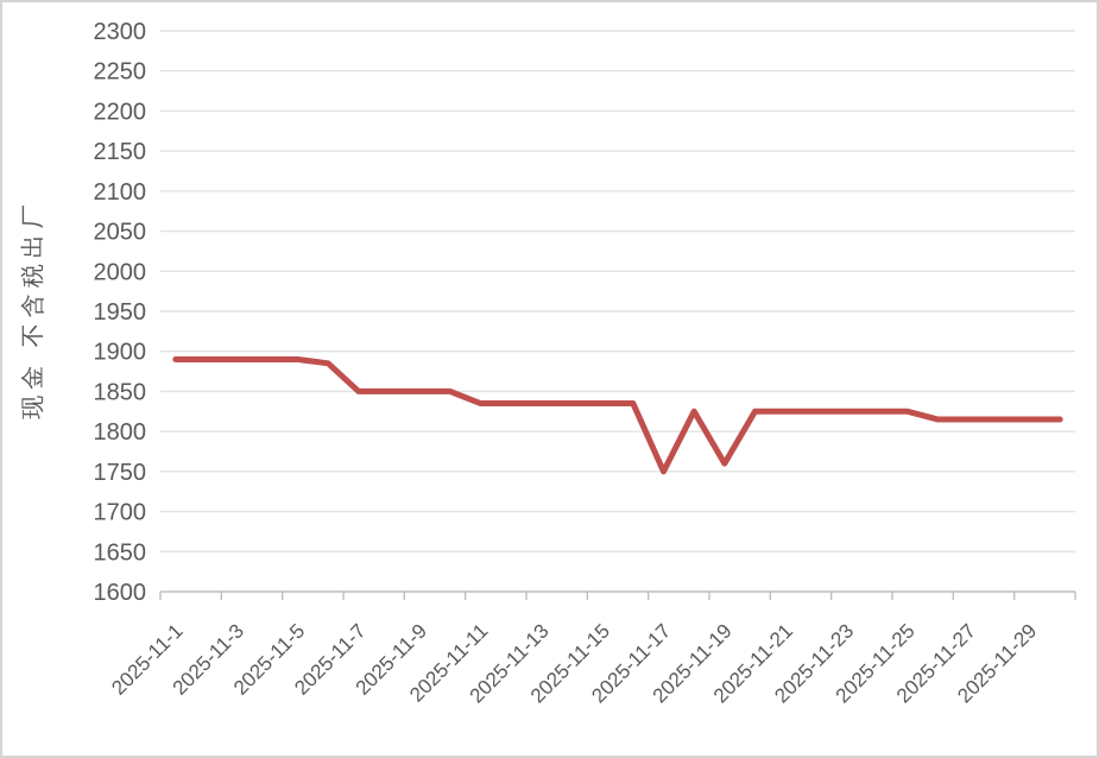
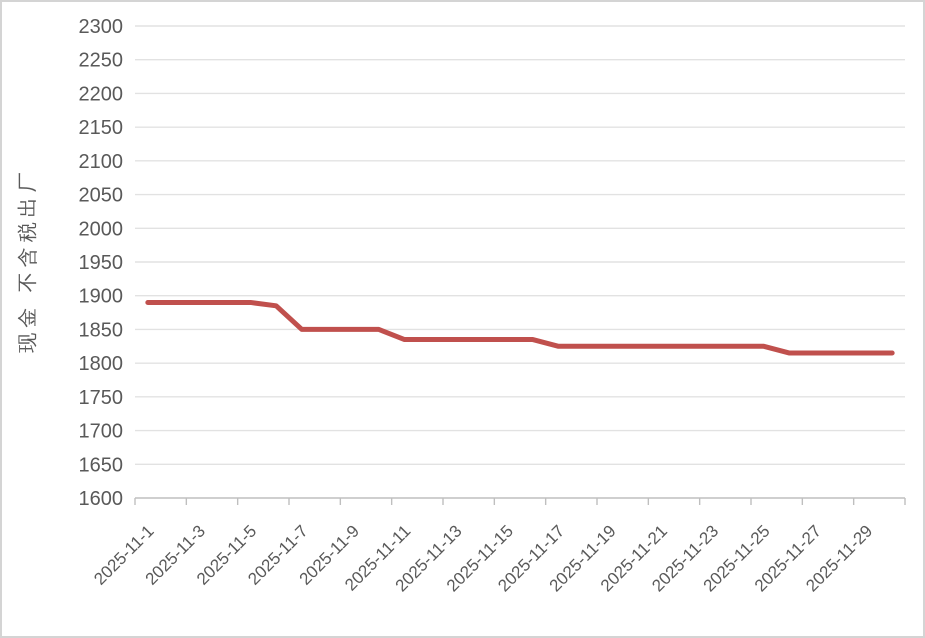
2025-11-17: 1750 -> 1820
2025-11-19: 1760 -> 1820
